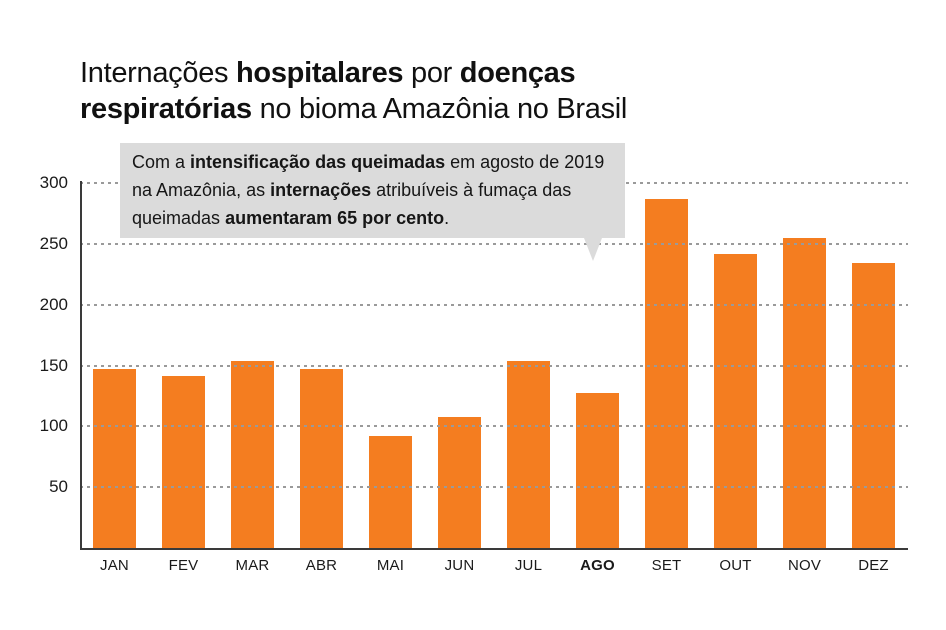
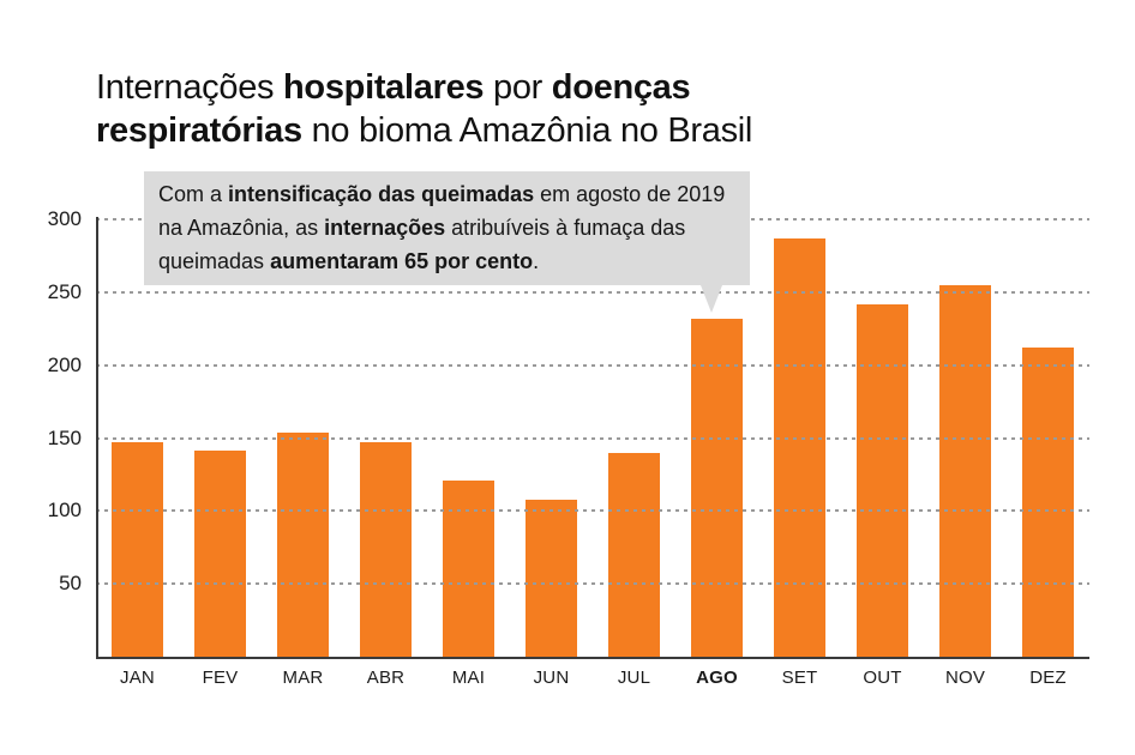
MAI: 92 -> 121
JUL: 154 -> 140
AGO: 127 -> 232
DEZ: 234 -> 212
